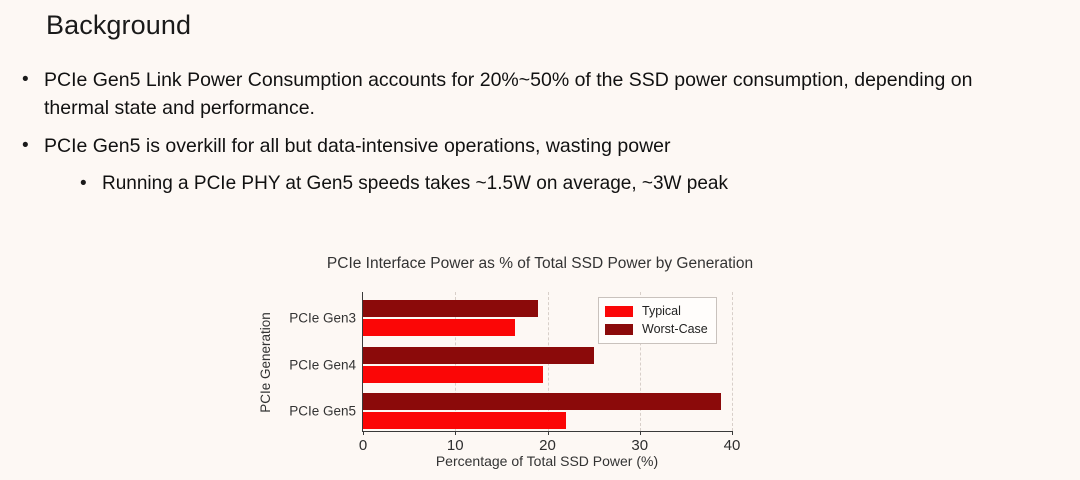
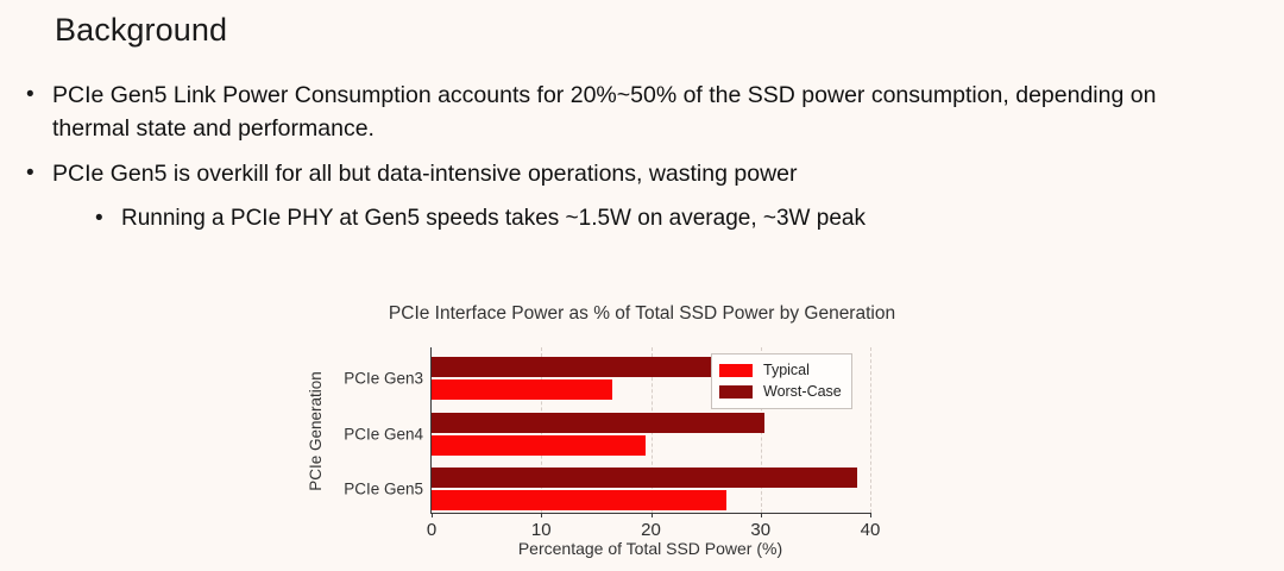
Worst-Case/PCIe Gen3: 19 -> 26
Worst-Case/PCIe Gen4: 25 -> 30
Typical/PCIe Gen5: 22 -> 27
